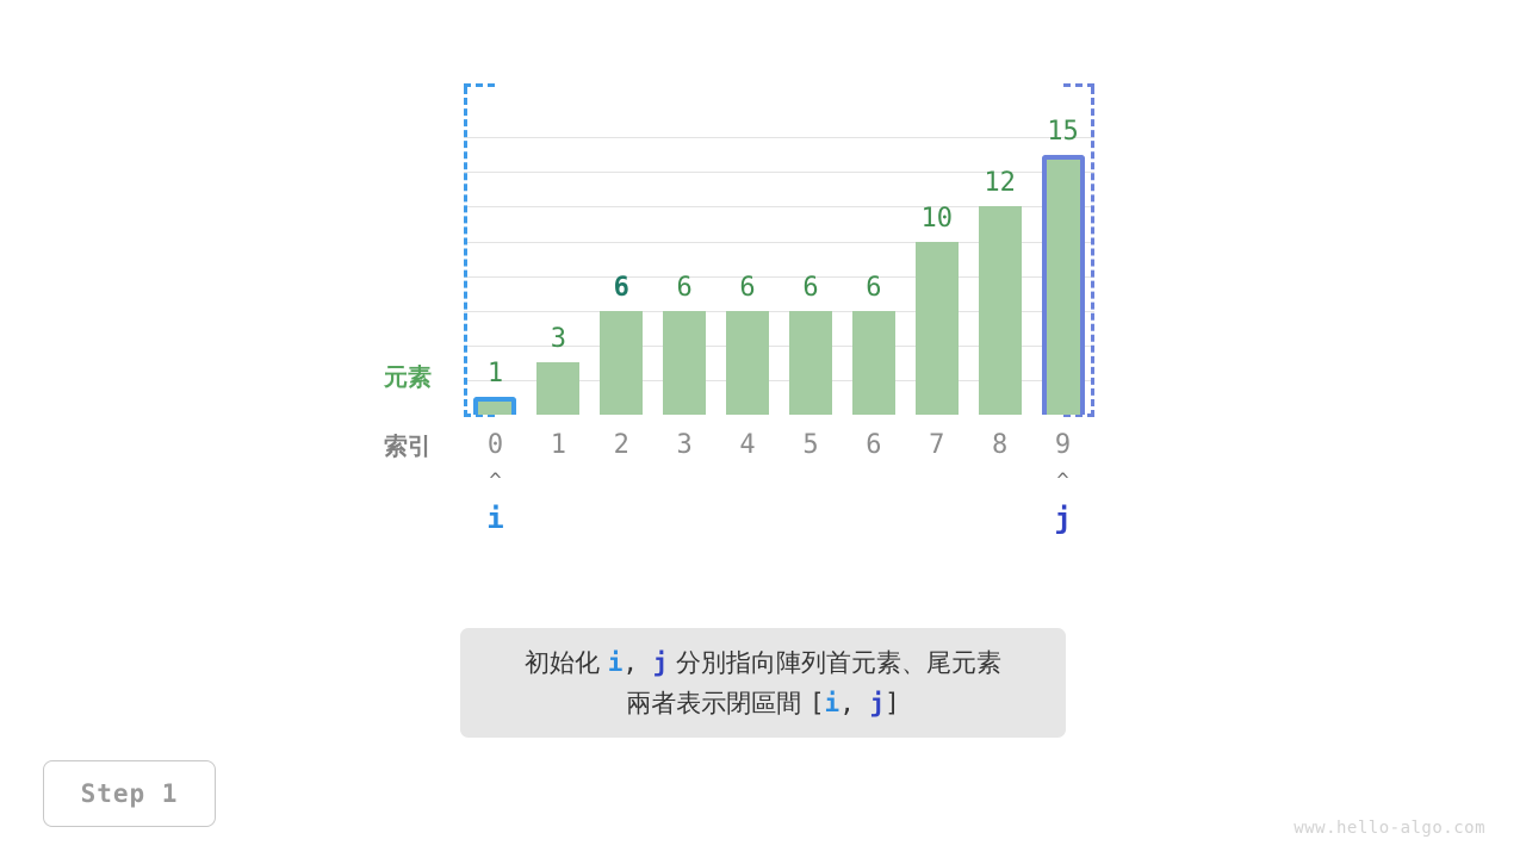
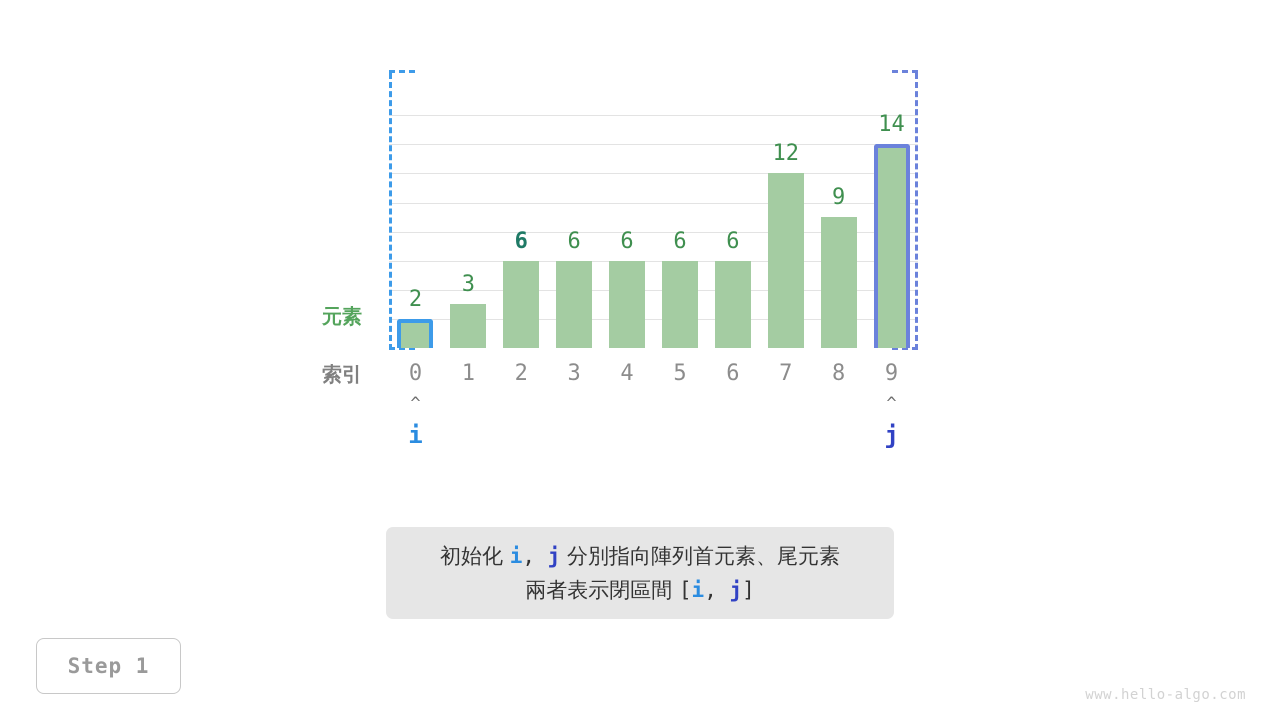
0: 1 -> 2
7: 10 -> 12
8: 12 -> 9
9: 15 -> 14
